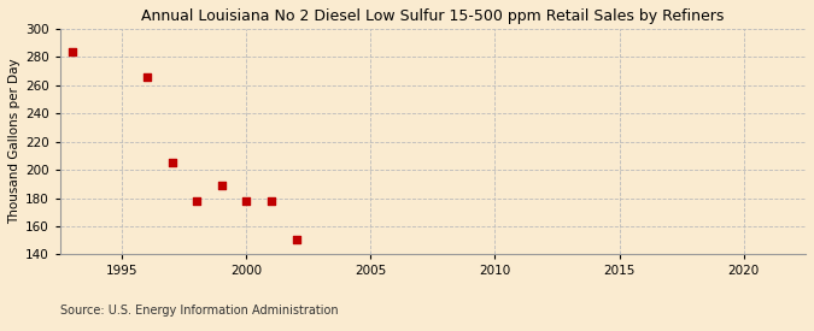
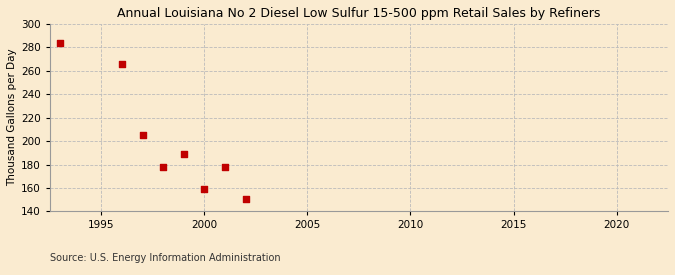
2000: 178 -> 159
